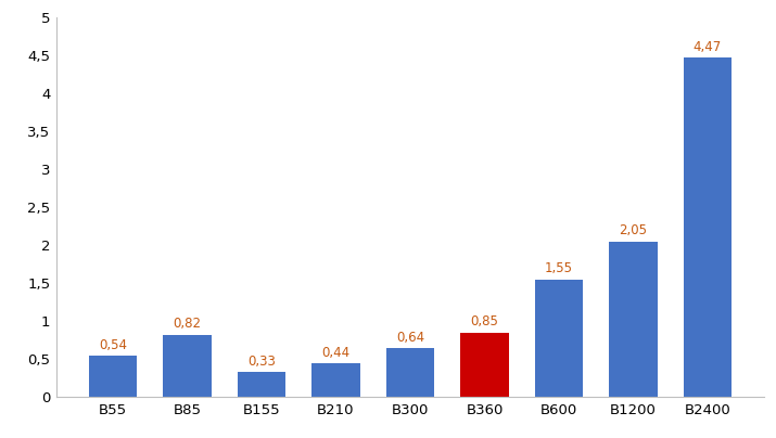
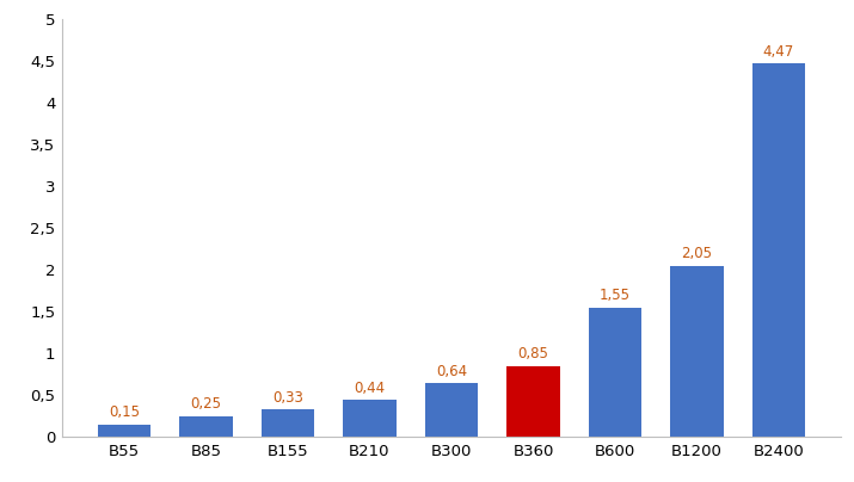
B55: 0,54 -> 0,15
B85: 0,82 -> 0,25
